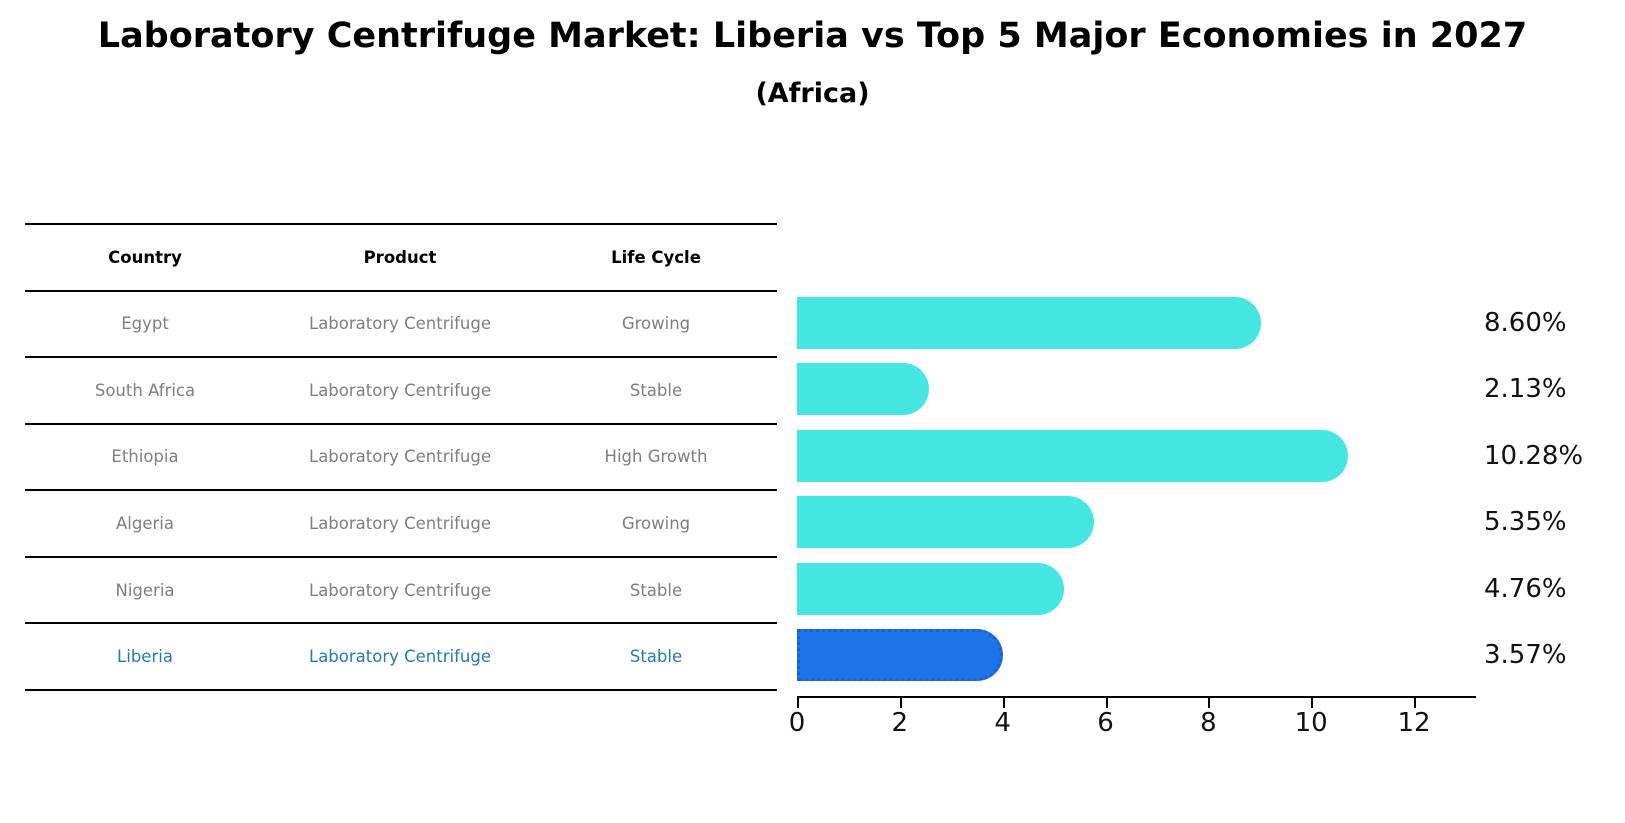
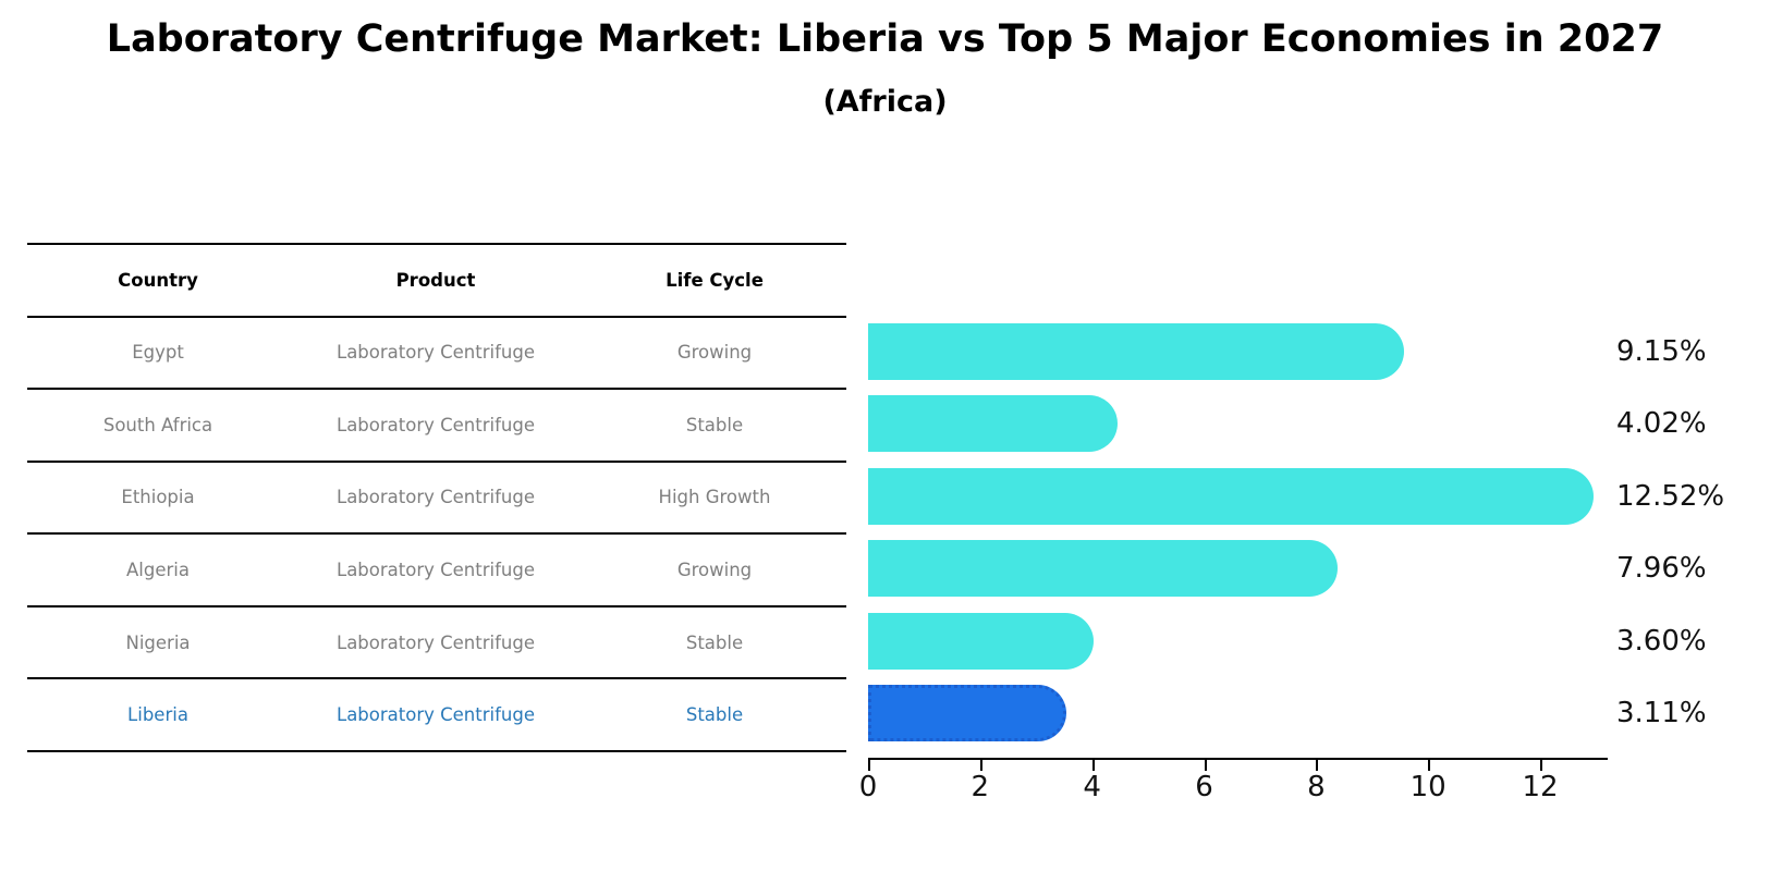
Egypt: 8.60% -> 9.15%
South Africa: 2.13% -> 4.02%
Ethiopia: 10.28% -> 12.52%
Algeria: 5.35% -> 7.96%
Nigeria: 4.76% -> 3.60%
Liberia: 3.57% -> 3.11%
